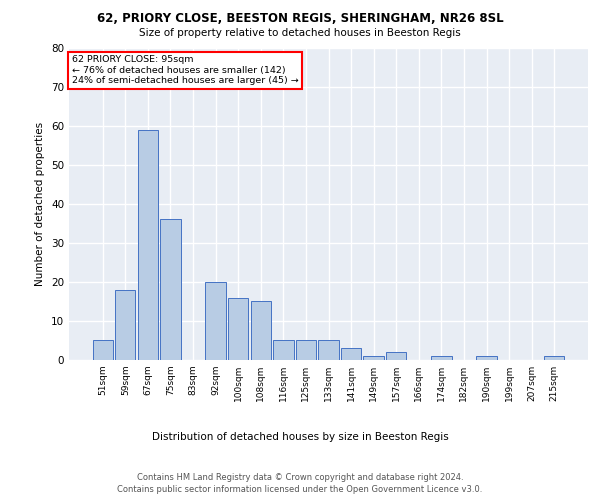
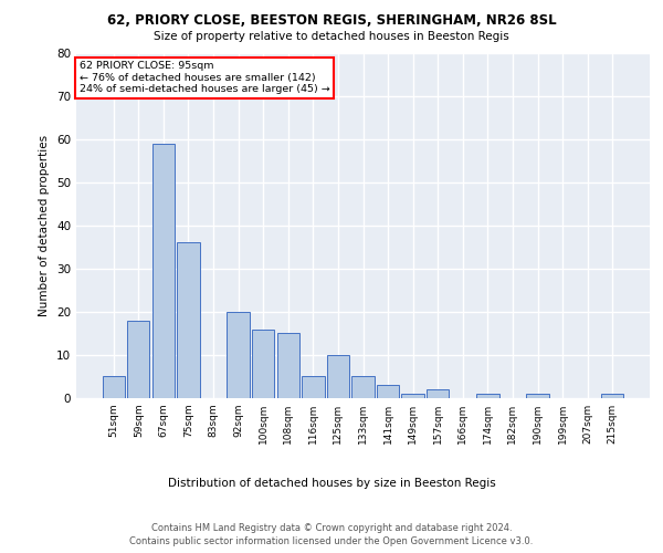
125sqm: 5 -> 10
